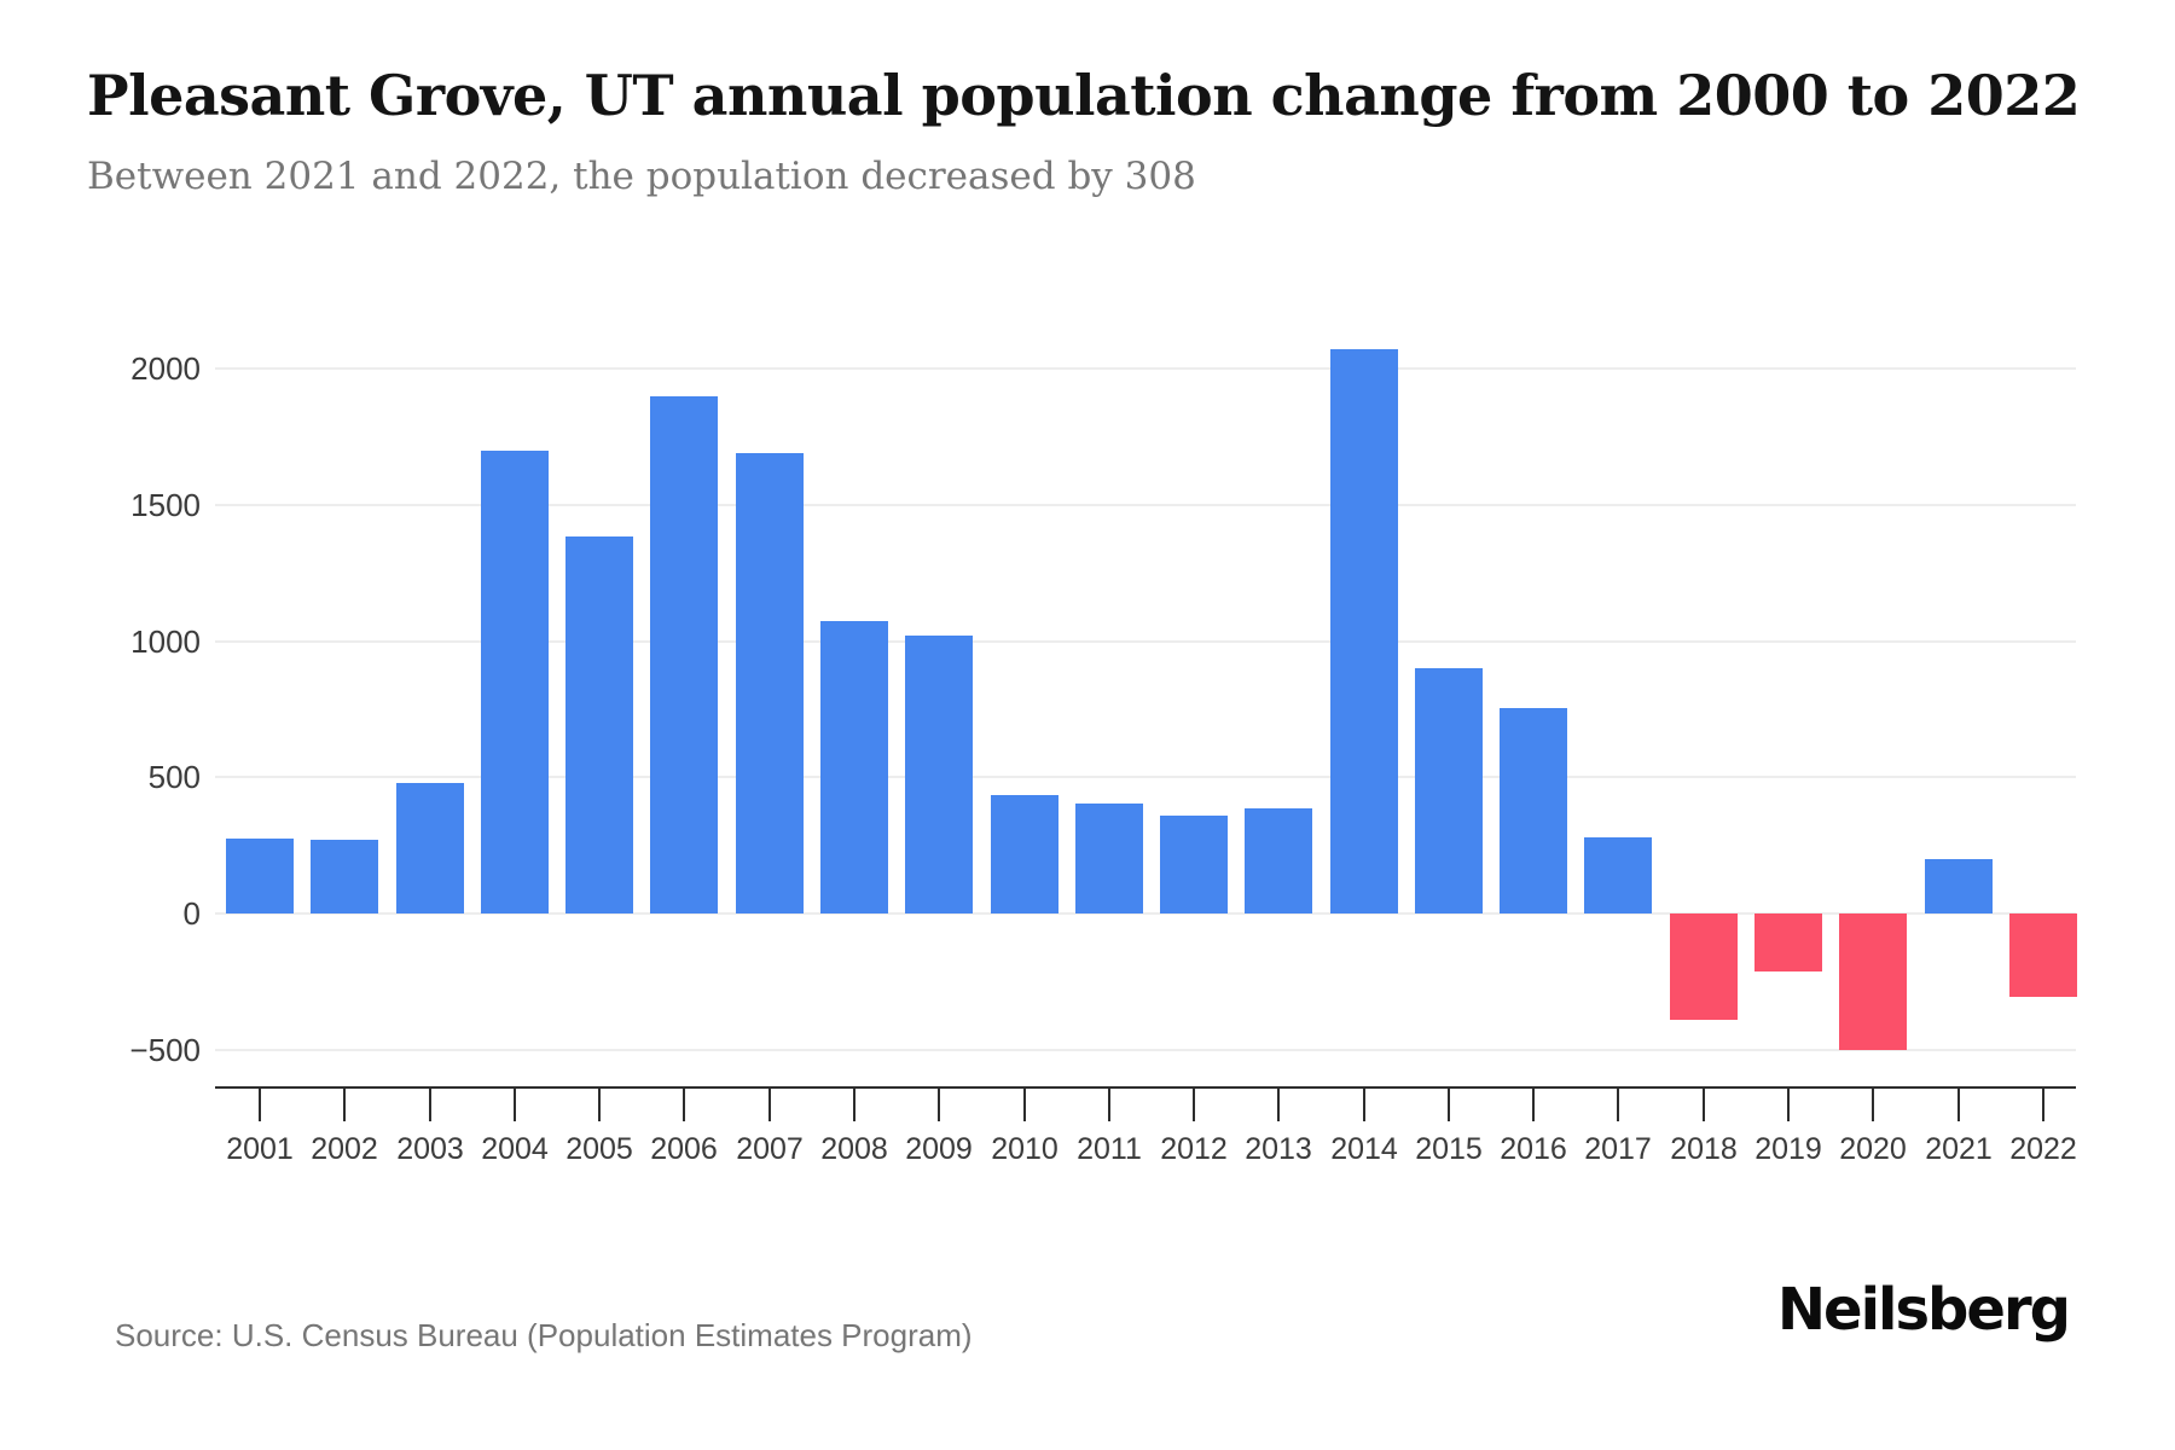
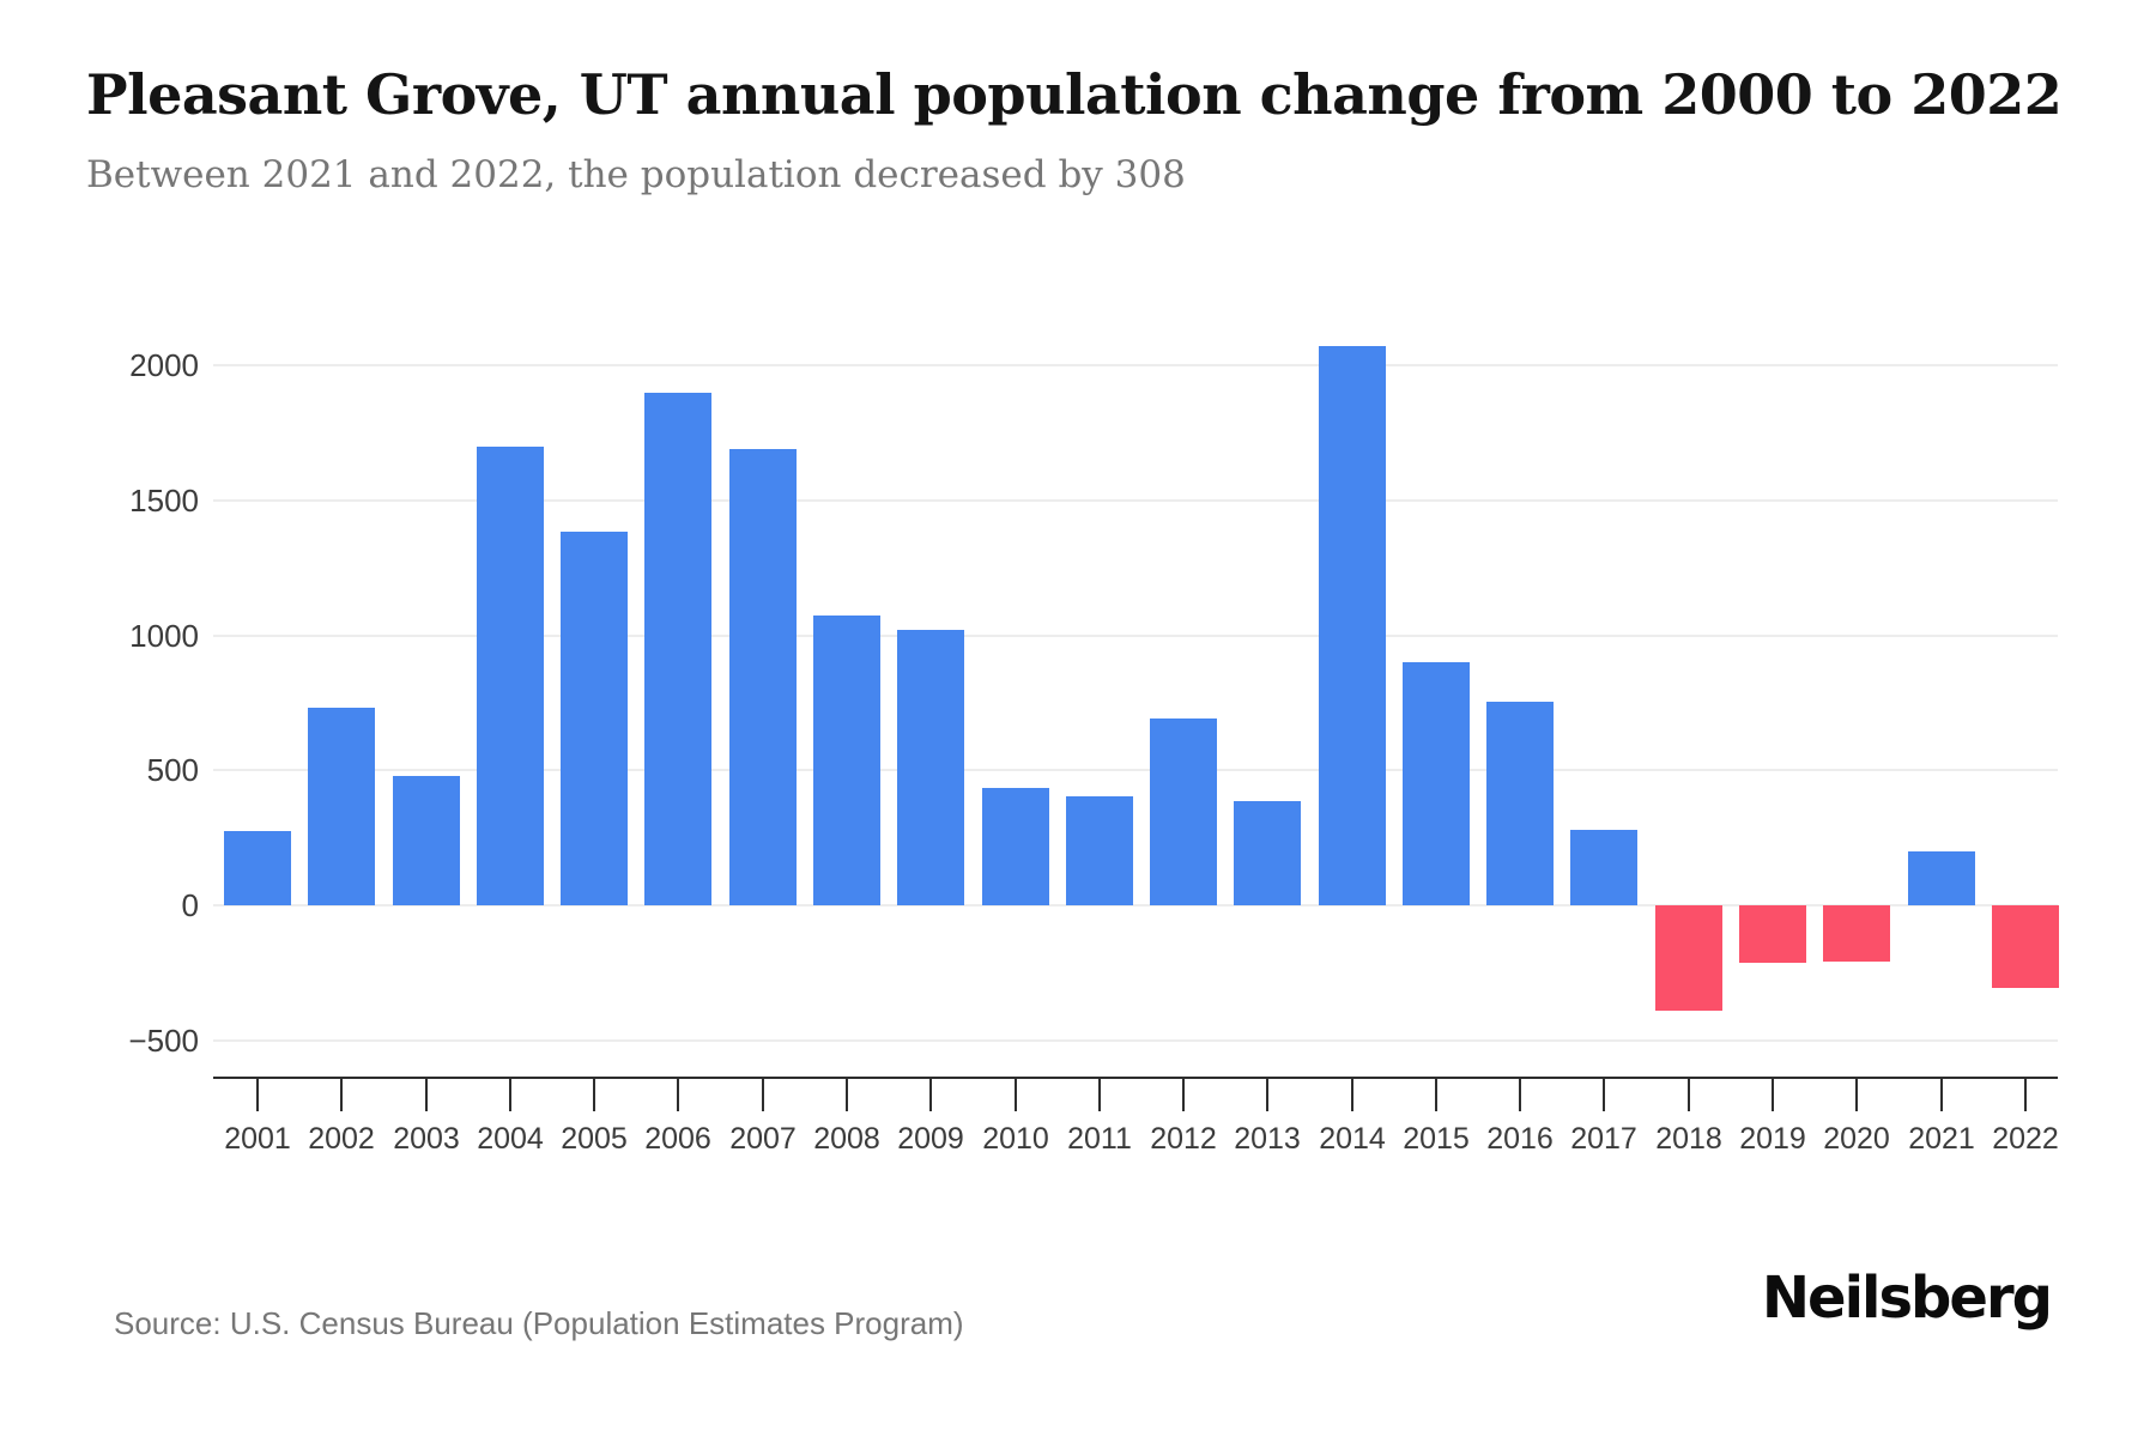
2002: 270 -> 730
2012: 360 -> 690
2020: -500 -> -210
